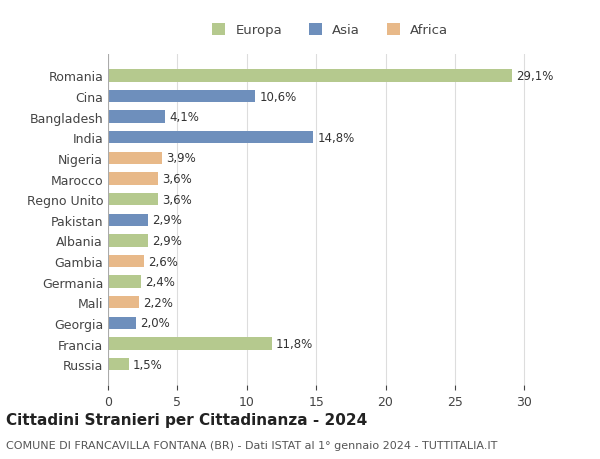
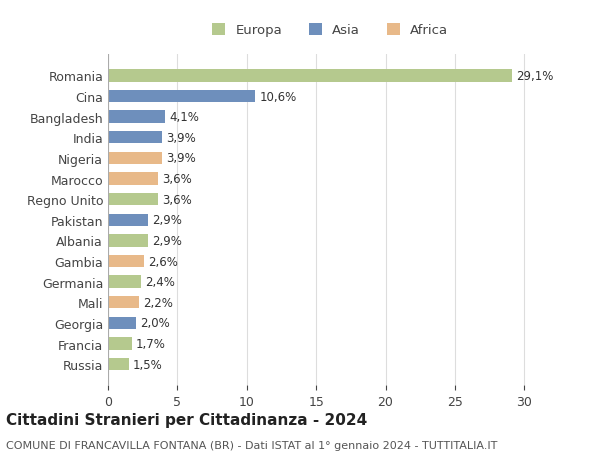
India: 14,8% -> 3,9%
Francia: 11,8% -> 1,7%
